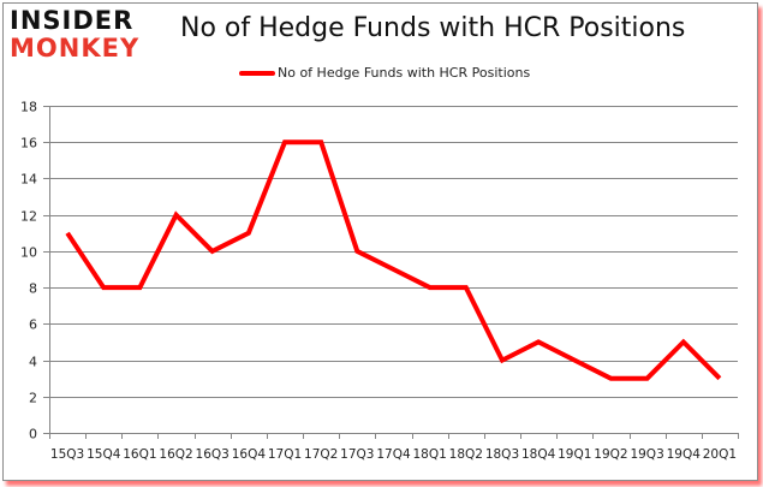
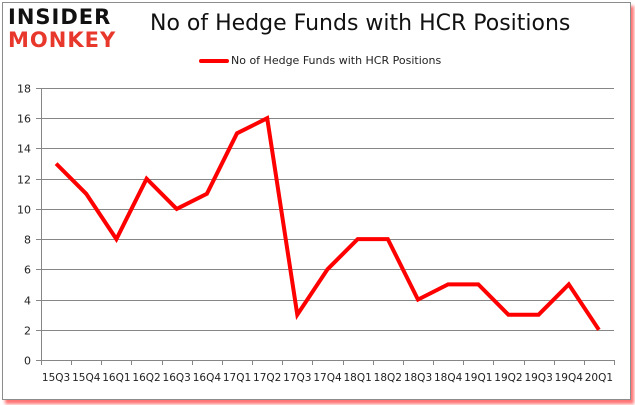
15Q3: 11 -> 13
15Q4: 8 -> 11
17Q1: 16 -> 15
17Q3: 10 -> 3
17Q4: 9 -> 6
19Q1: 4 -> 5
20Q1: 3 -> 2
